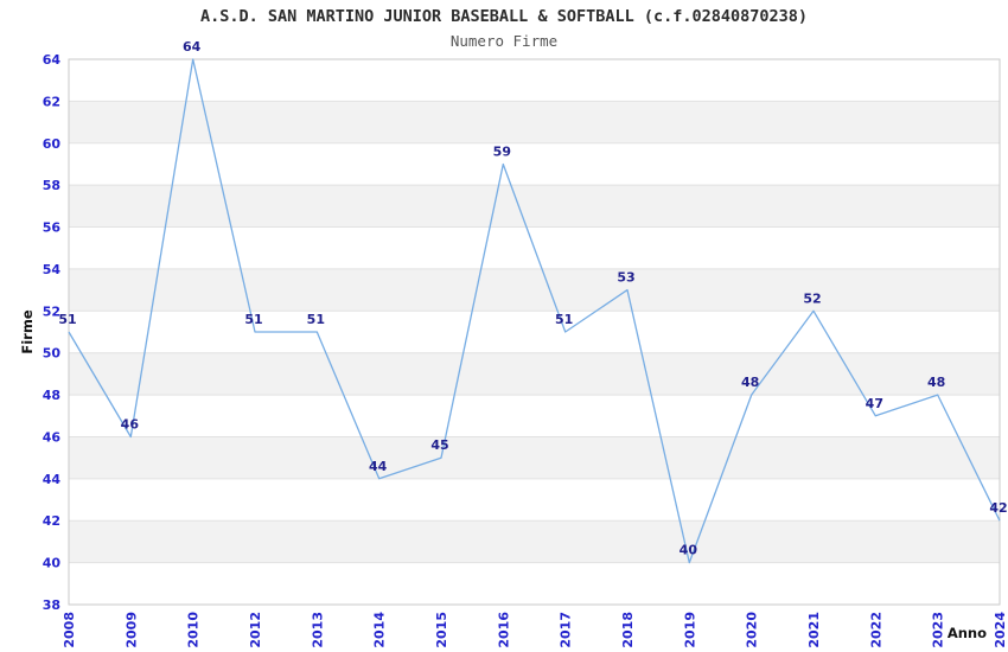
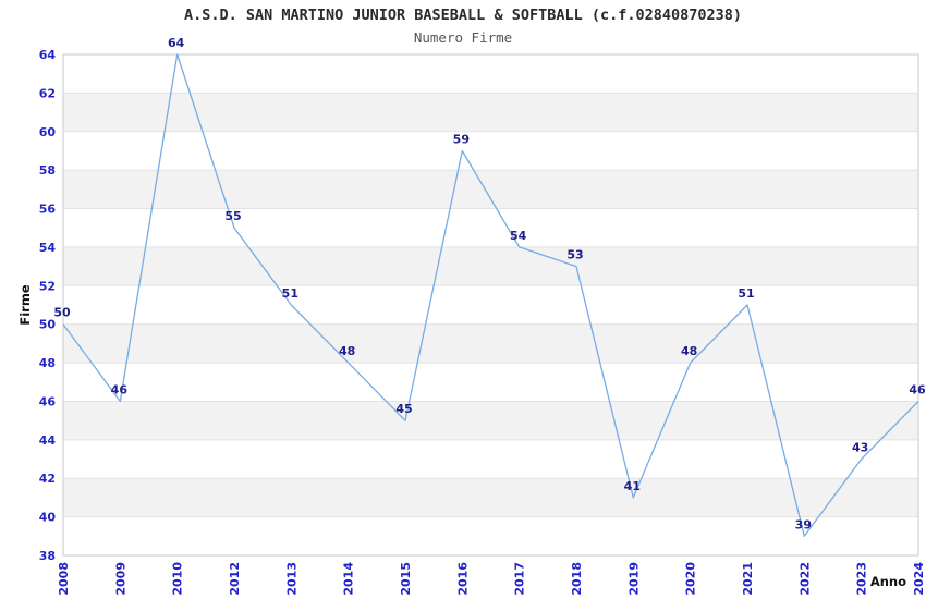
2008: 51 -> 50
2012: 51 -> 55
2014: 44 -> 48
2017: 51 -> 54
2019: 40 -> 41
2021: 52 -> 51
2022: 47 -> 39
2023: 48 -> 43
2024: 42 -> 46
